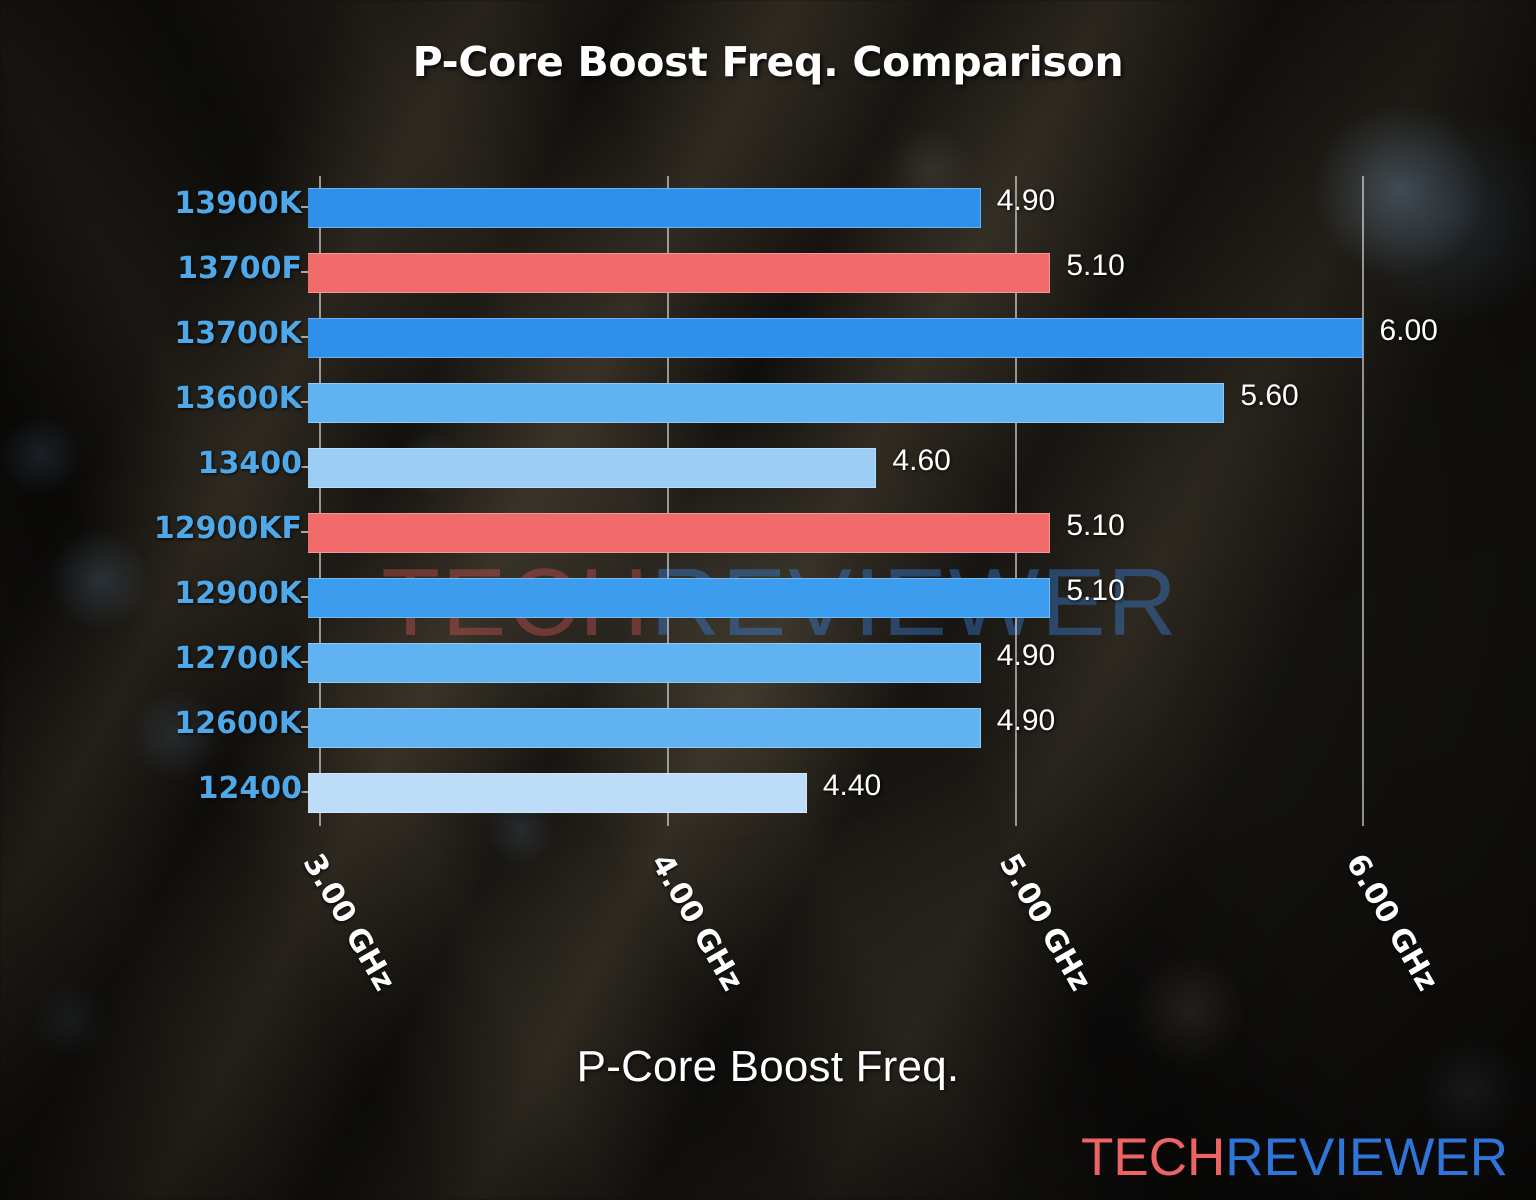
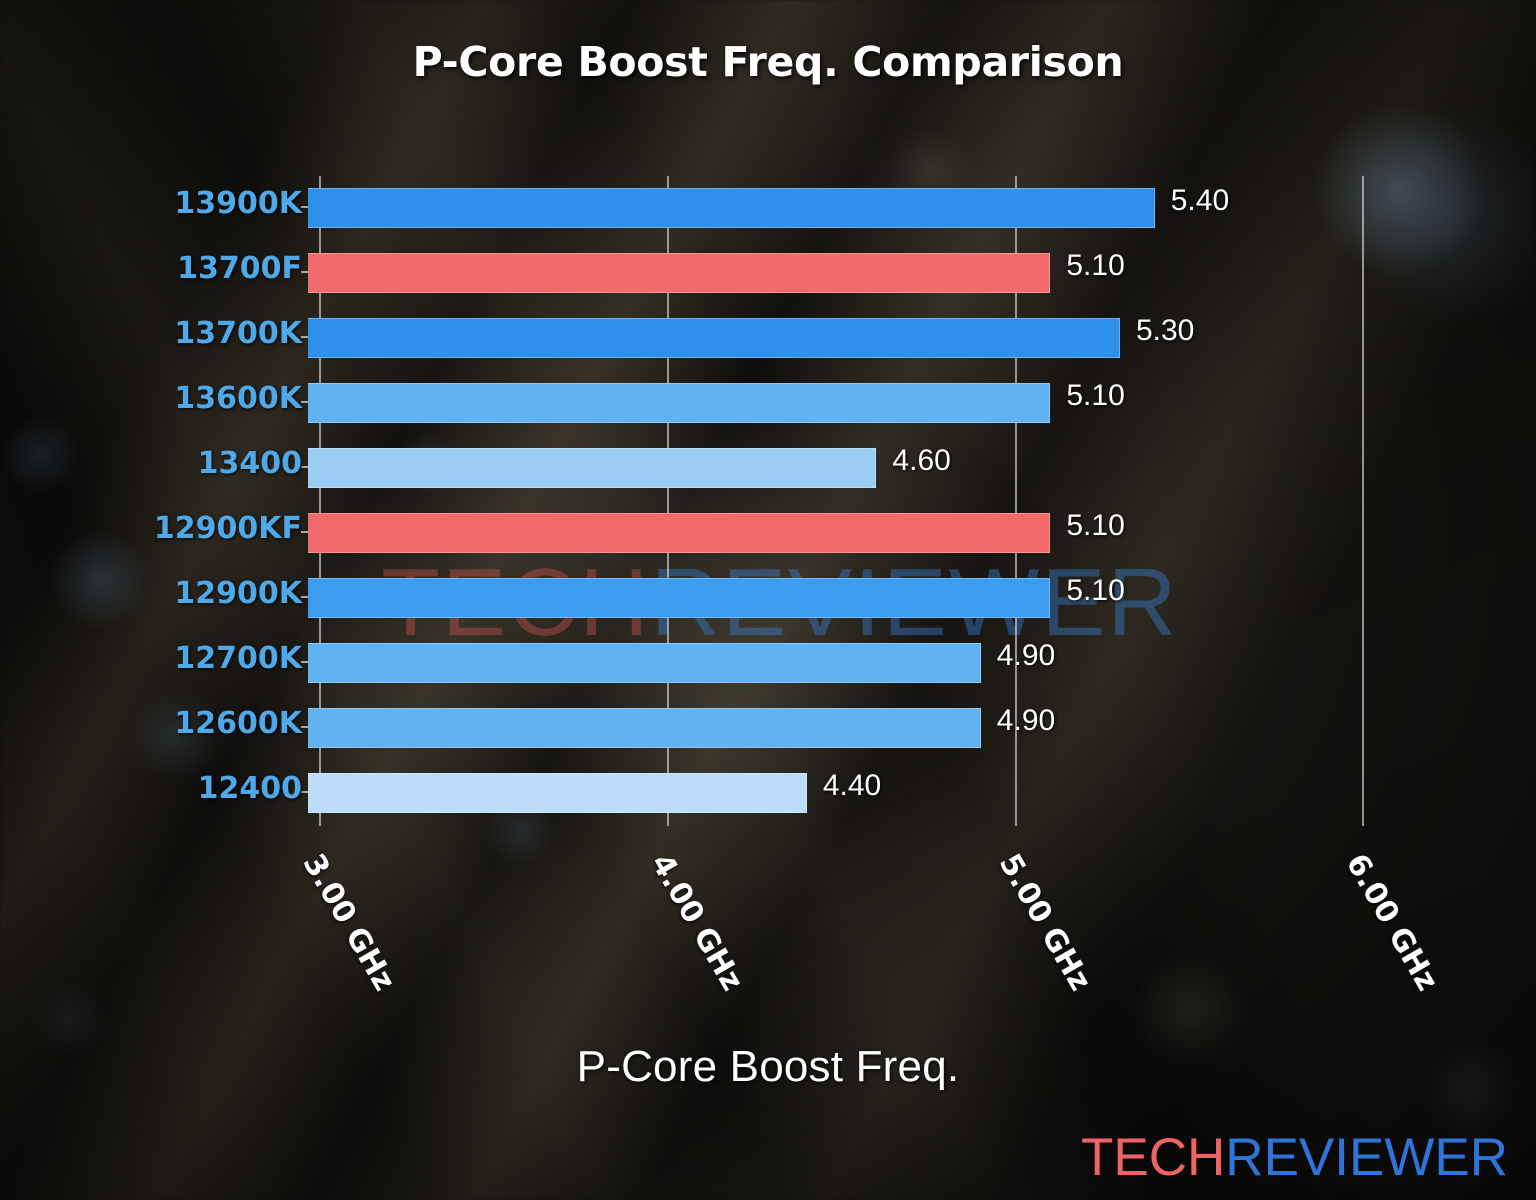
13900K: 4.90 -> 5.40
13700K: 6.00 -> 5.30
13600K: 5.60 -> 5.10
